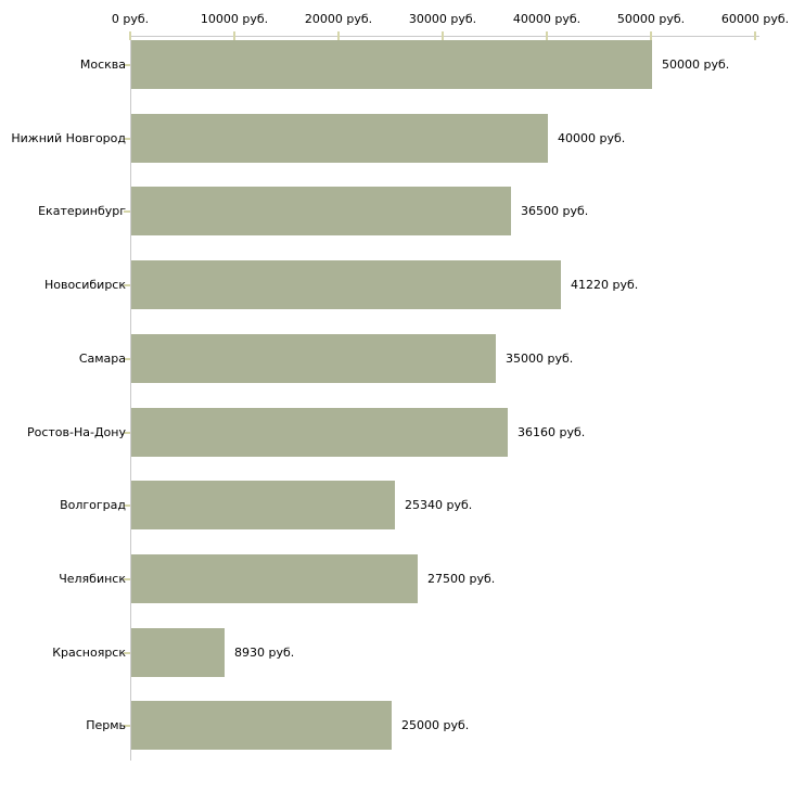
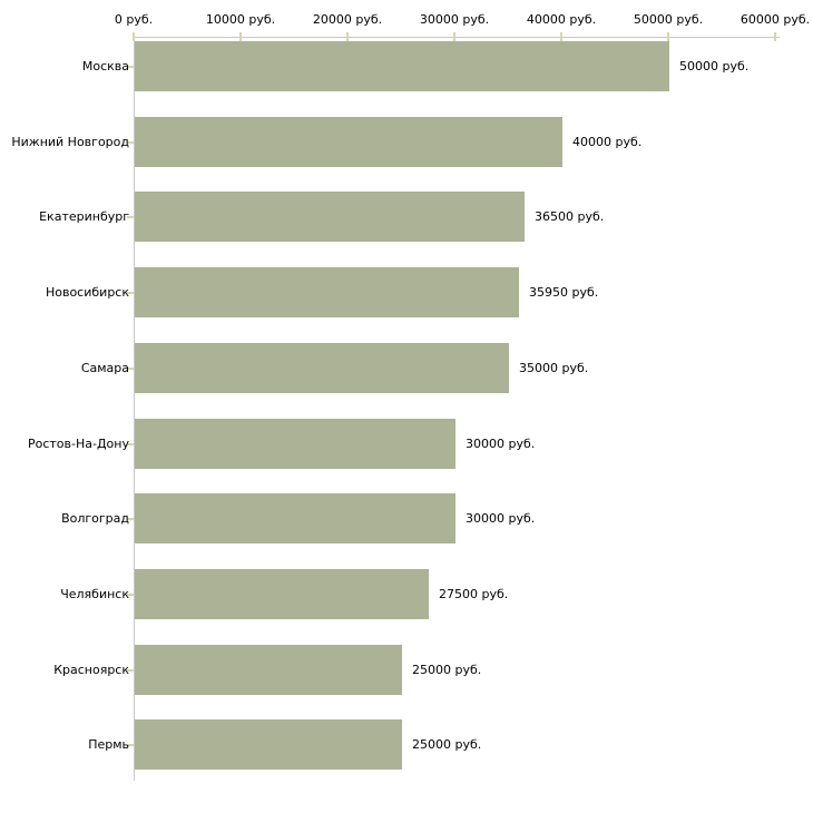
Новосибирск: 41220 -> 35950
Ростов-На-Дону: 36160 -> 30000
Волгоград: 25340 -> 30000
Красноярск: 8930 -> 25000
